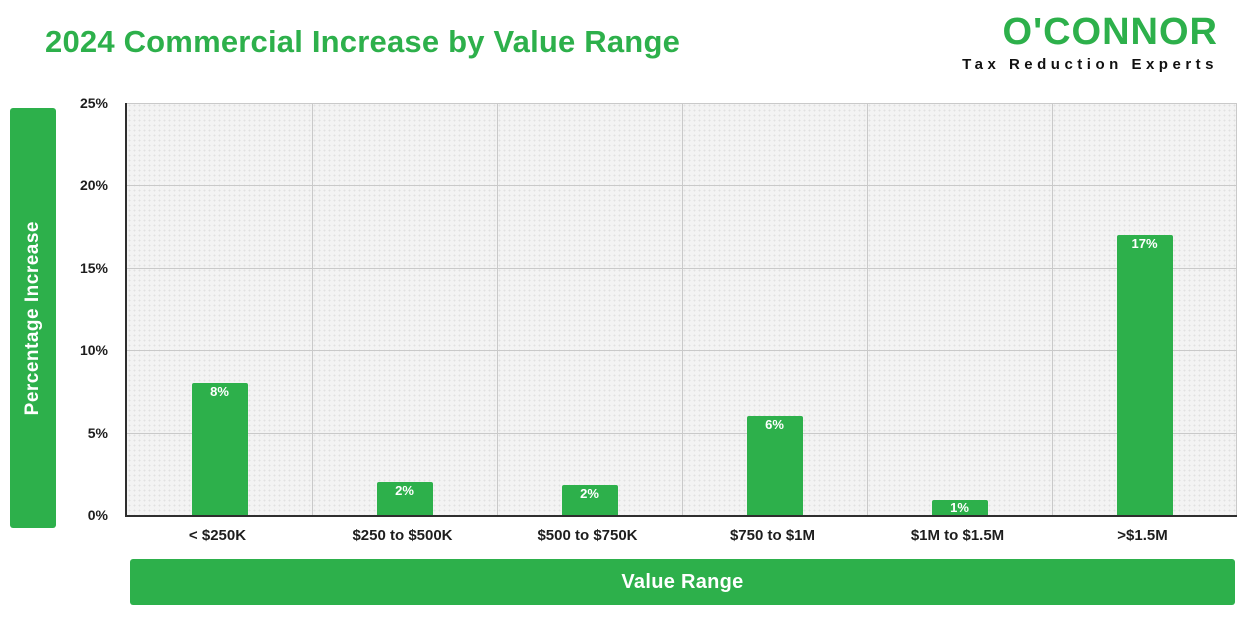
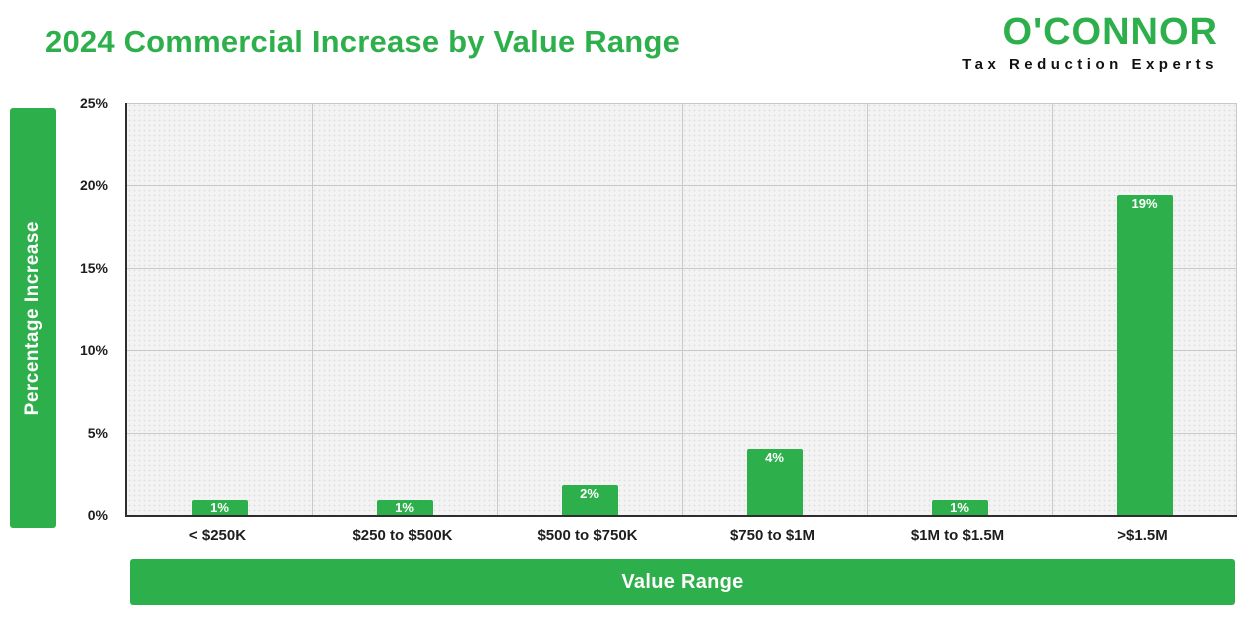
< $250K: 8% -> 1%
$250 to $500K: 2% -> 1%
$750 to $1M: 6% -> 4%
>$1.5M: 17% -> 19%
